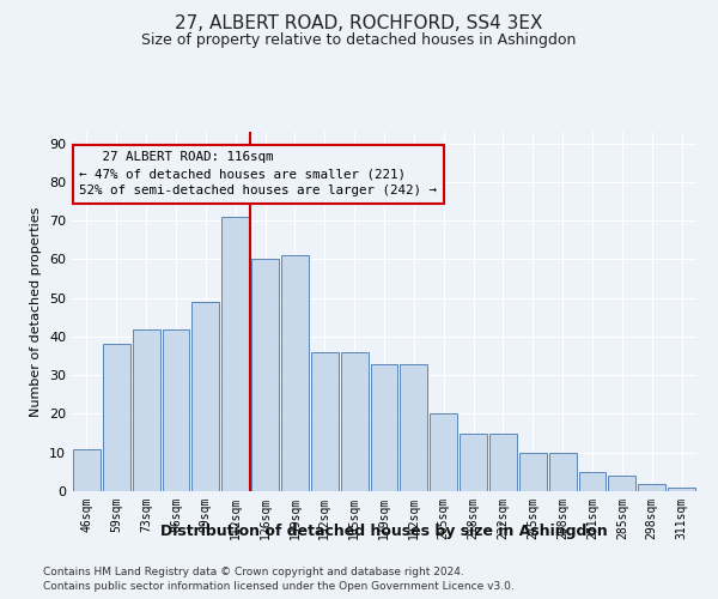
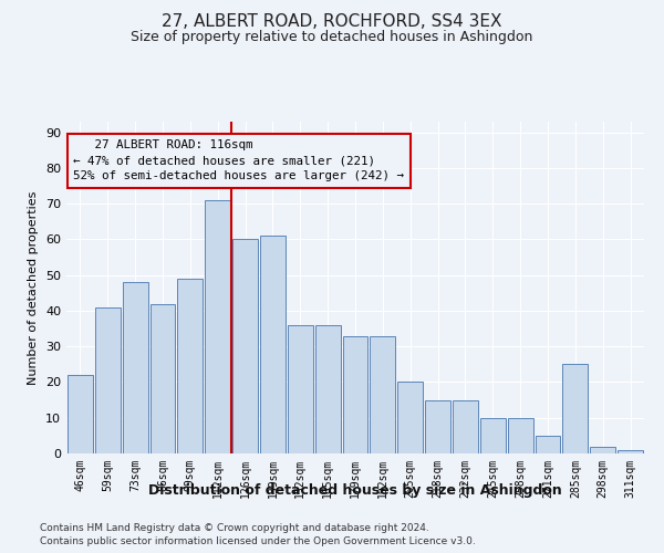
46sqm: 11 -> 22
59sqm: 38 -> 41
73sqm: 42 -> 48
285sqm: 4 -> 25
